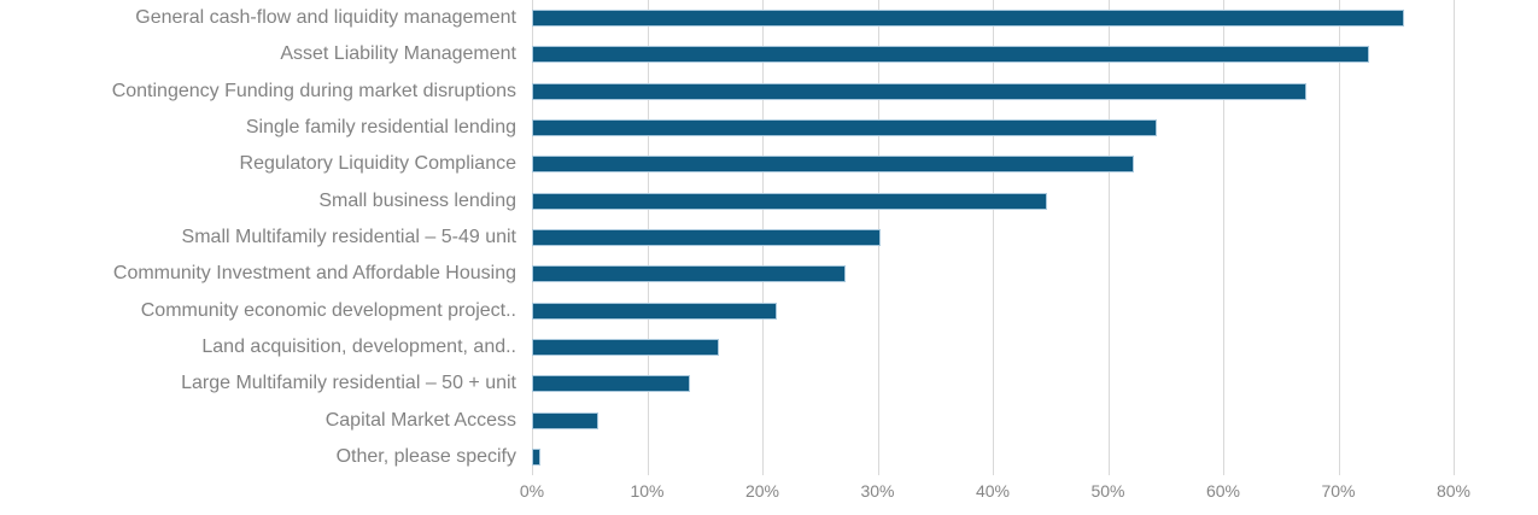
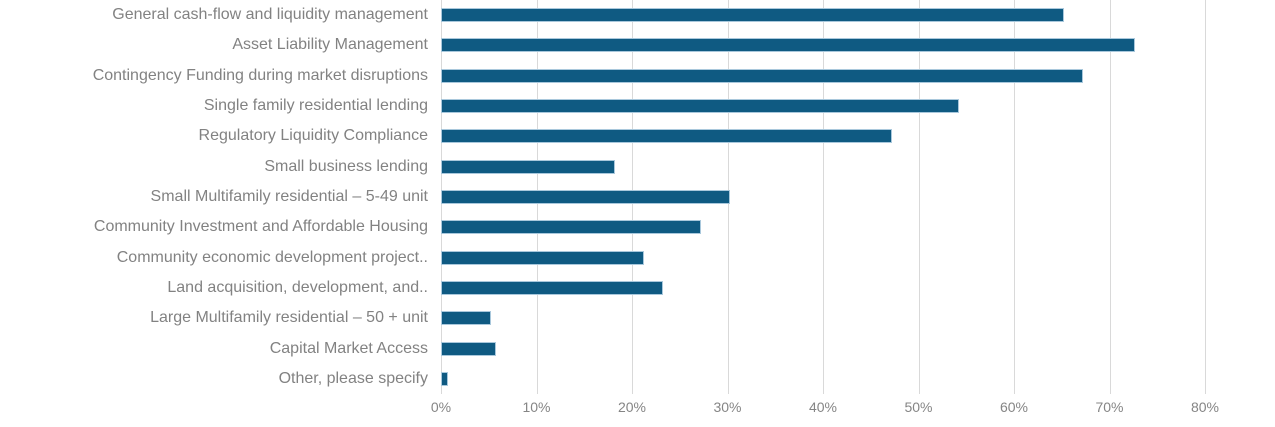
General cash-flow and liquidity management: 76% -> 65%
Regulatory Liquidity Compliance: 52% -> 47%
Small business lending: 44% -> 18%
Land acquisition, development, and..: 16% -> 23%
Large Multifamily residential – 50 + unit: 14% -> 5%
